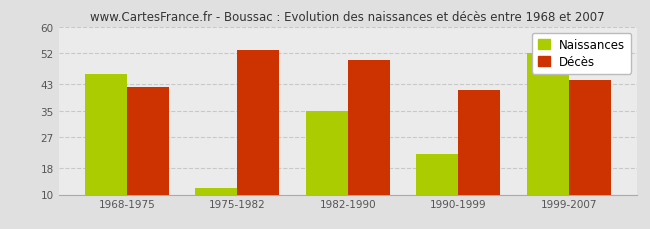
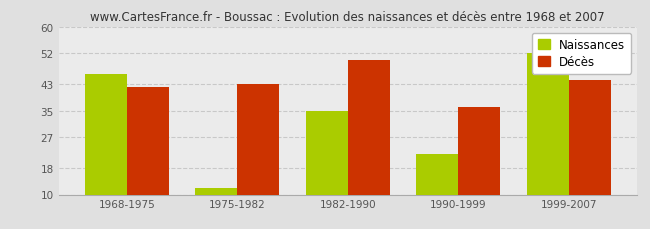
Décès/1975-1982: 53 -> 43
Décès/1990-1999: 41 -> 36
